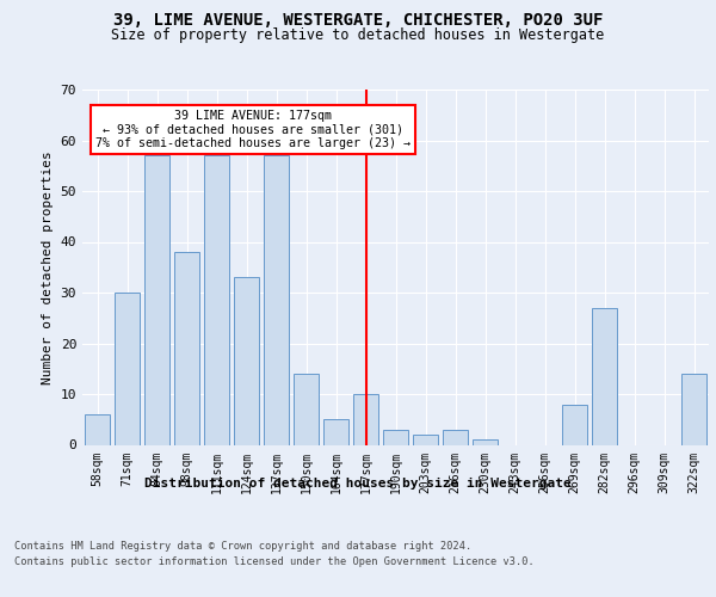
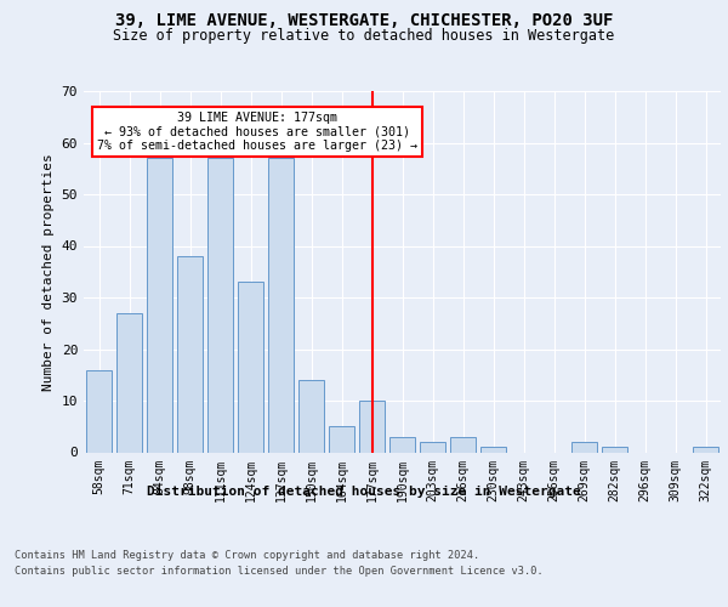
58sqm: 6 -> 16
71sqm: 30 -> 27
269sqm: 8 -> 2
282sqm: 27 -> 1
322sqm: 14 -> 1
